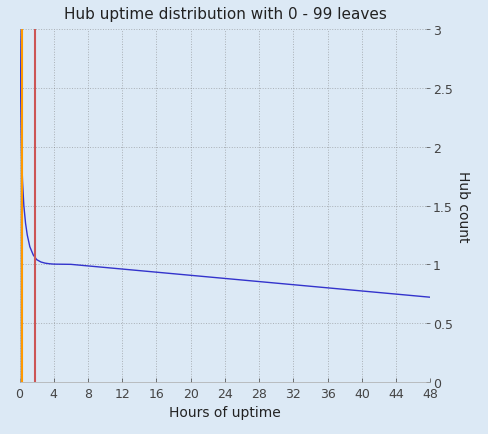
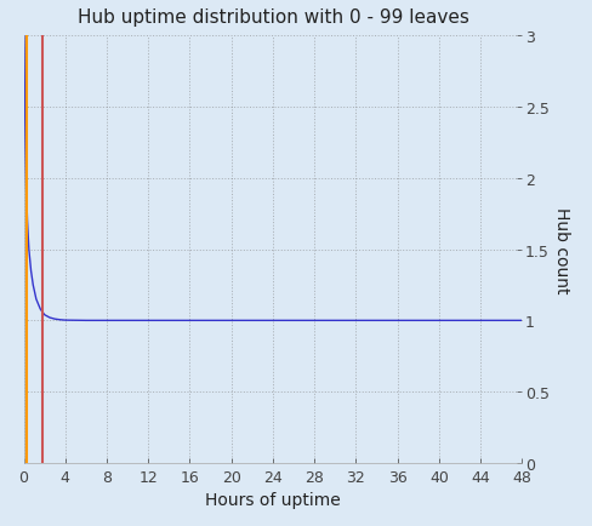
48: 0.72 -> 1.00
